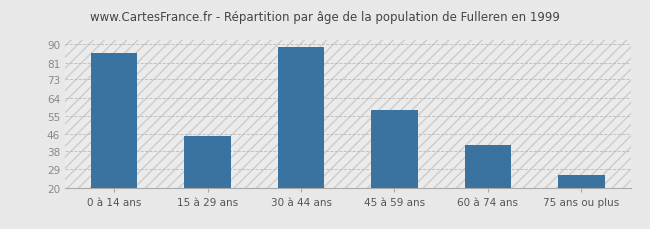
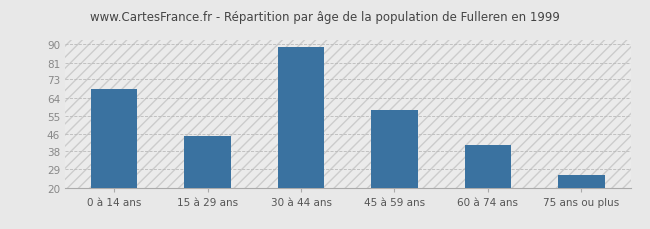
0 à 14 ans: 86 -> 68
